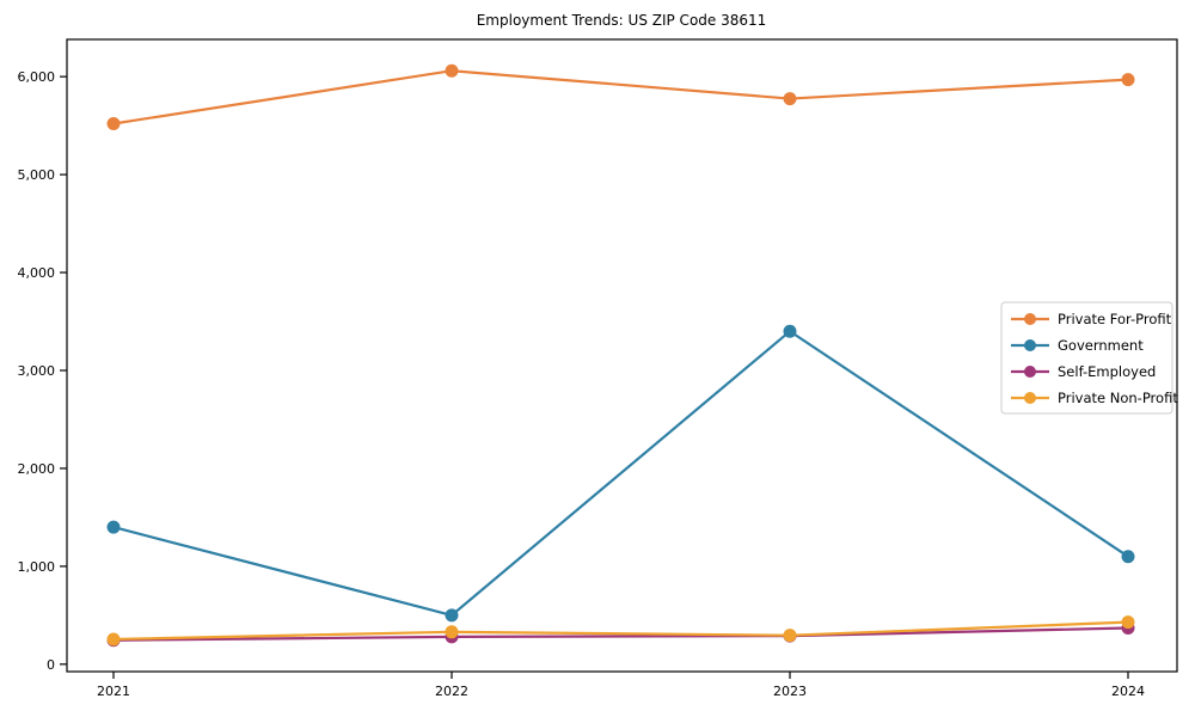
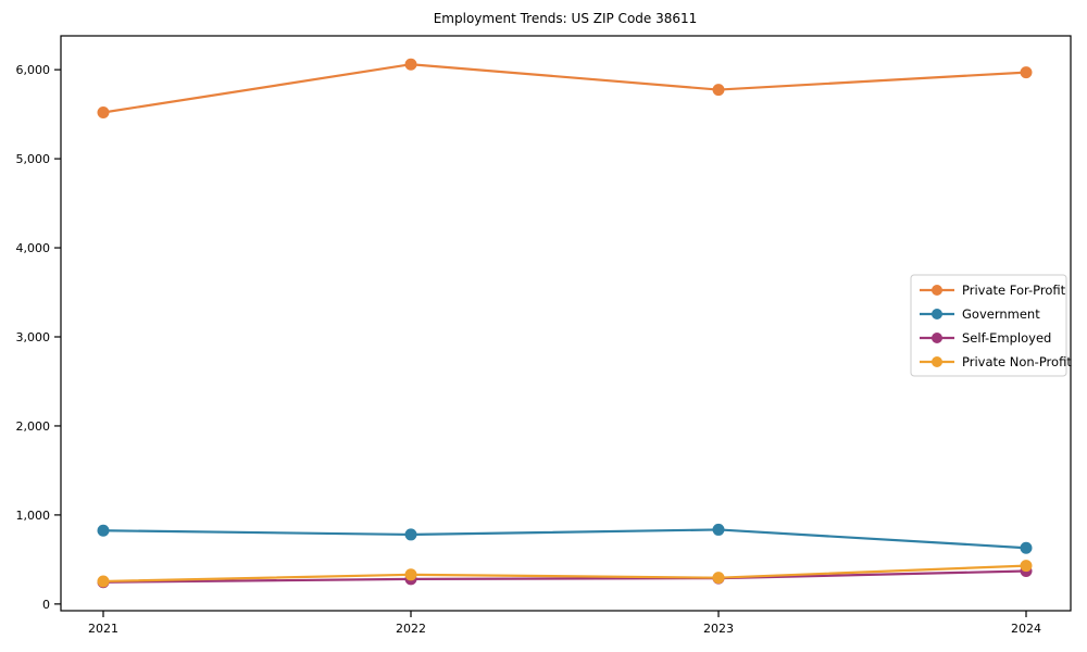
Government/2021: 1400 -> 800
Government/2022: 500 -> 800
Government/2023: 3400 -> 800
Government/2024: 1100 -> 600
